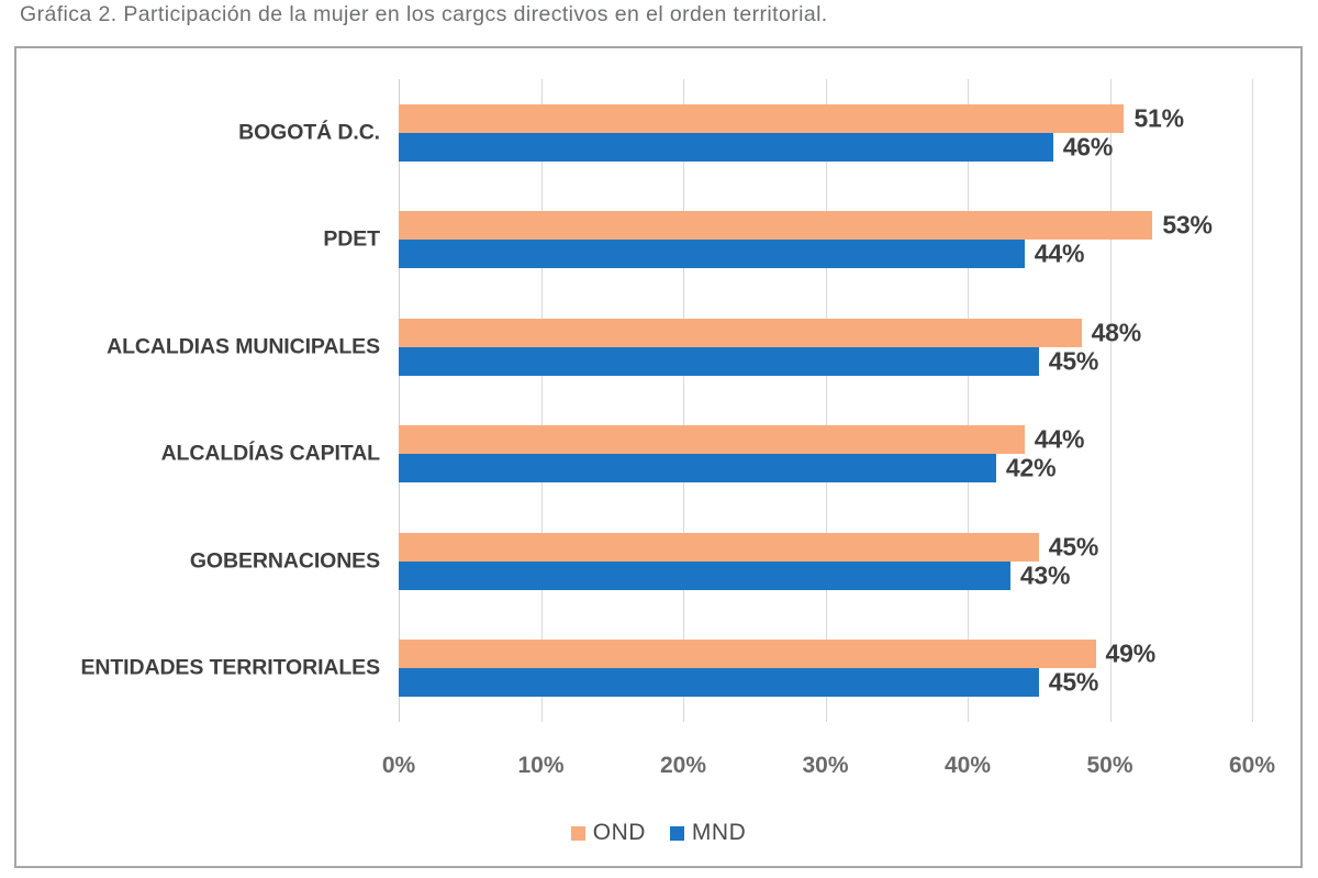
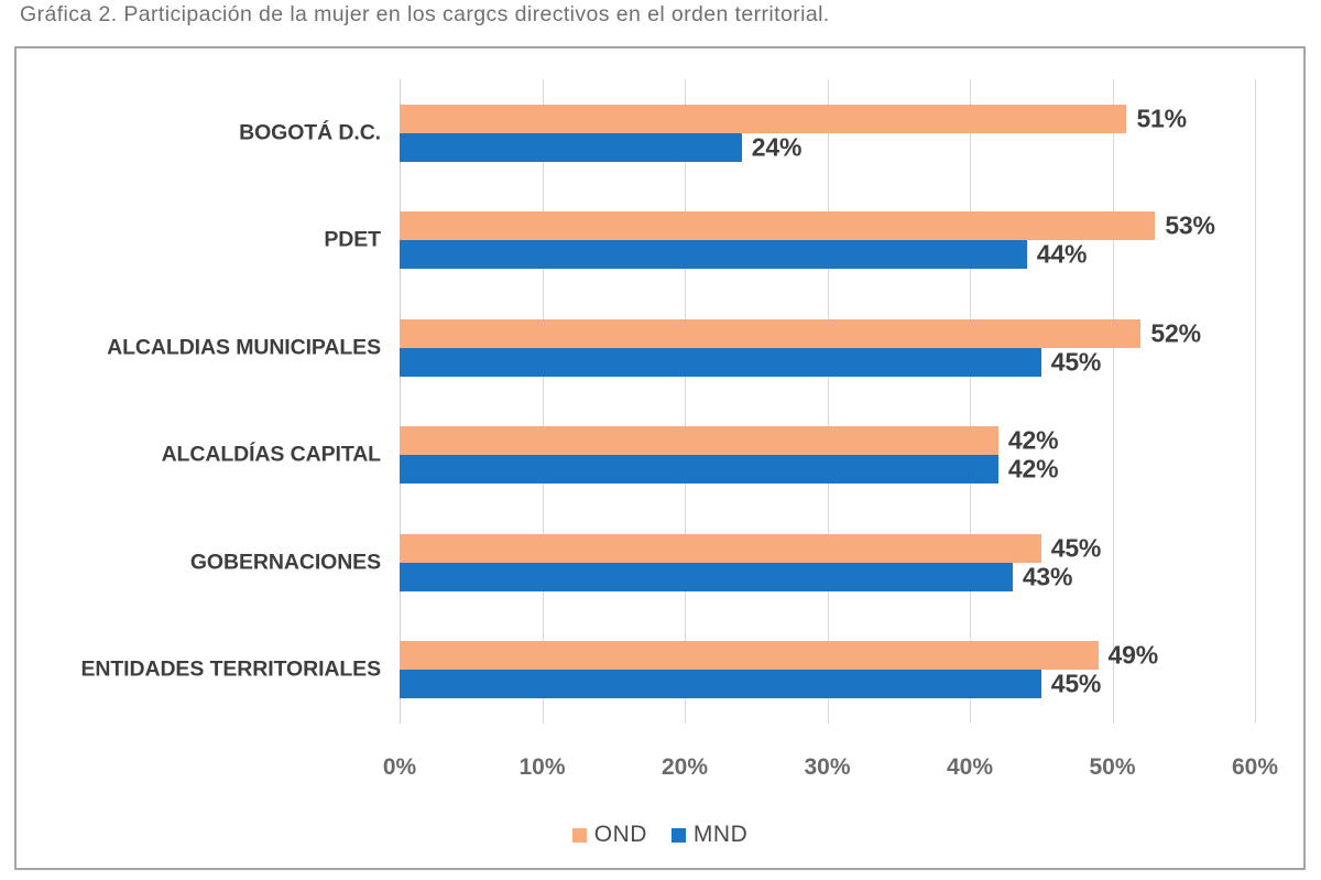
MND/BOGOTÁ D.C.: 46% -> 24%
OND/ALCALDIAS MUNICIPALES: 48% -> 52%
OND/ALCALDÍAS CAPITAL: 44% -> 42%
